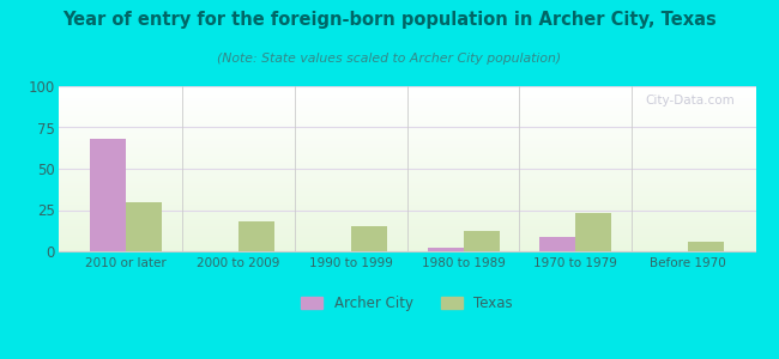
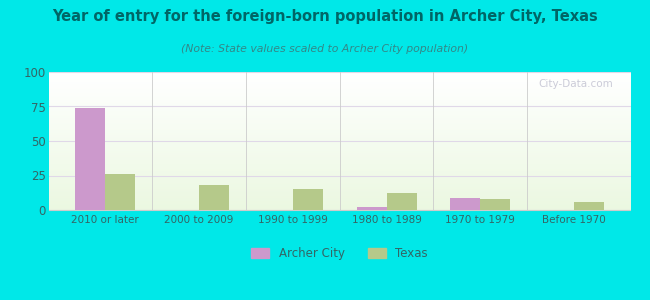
Archer City/2010 or later: 68 -> 74
Texas/2010 or later: 30 -> 26
Texas/1970 to 1979: 23 -> 8
